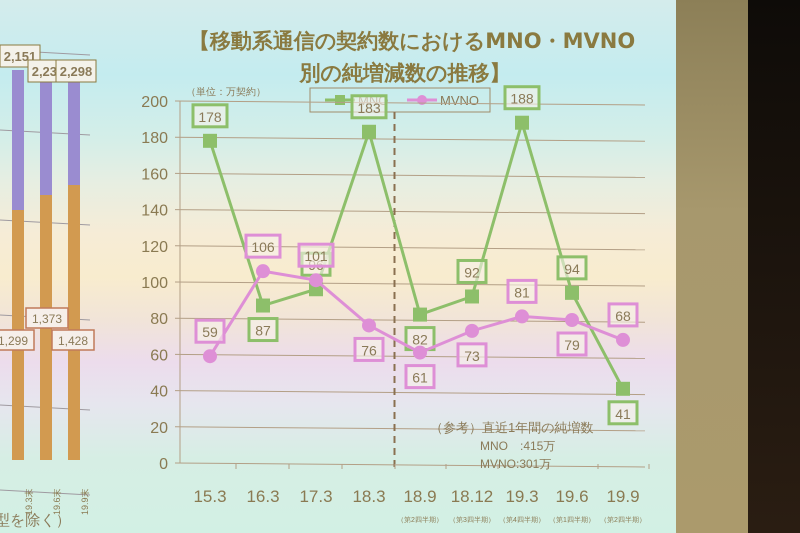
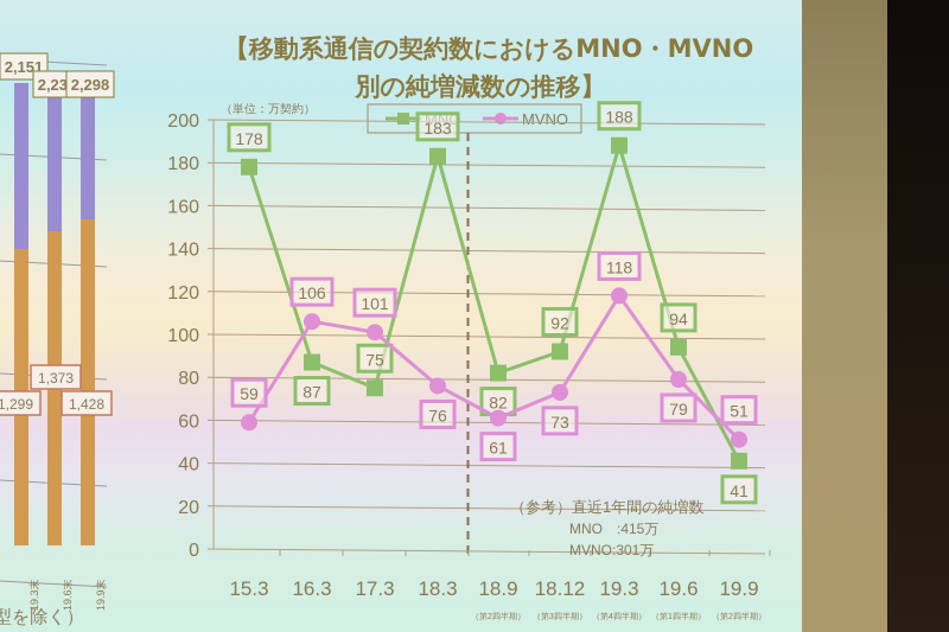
MNO/17.3: 96 -> 75
MVNO/19.3: 81 -> 118
MVNO/19.9: 68 -> 51
